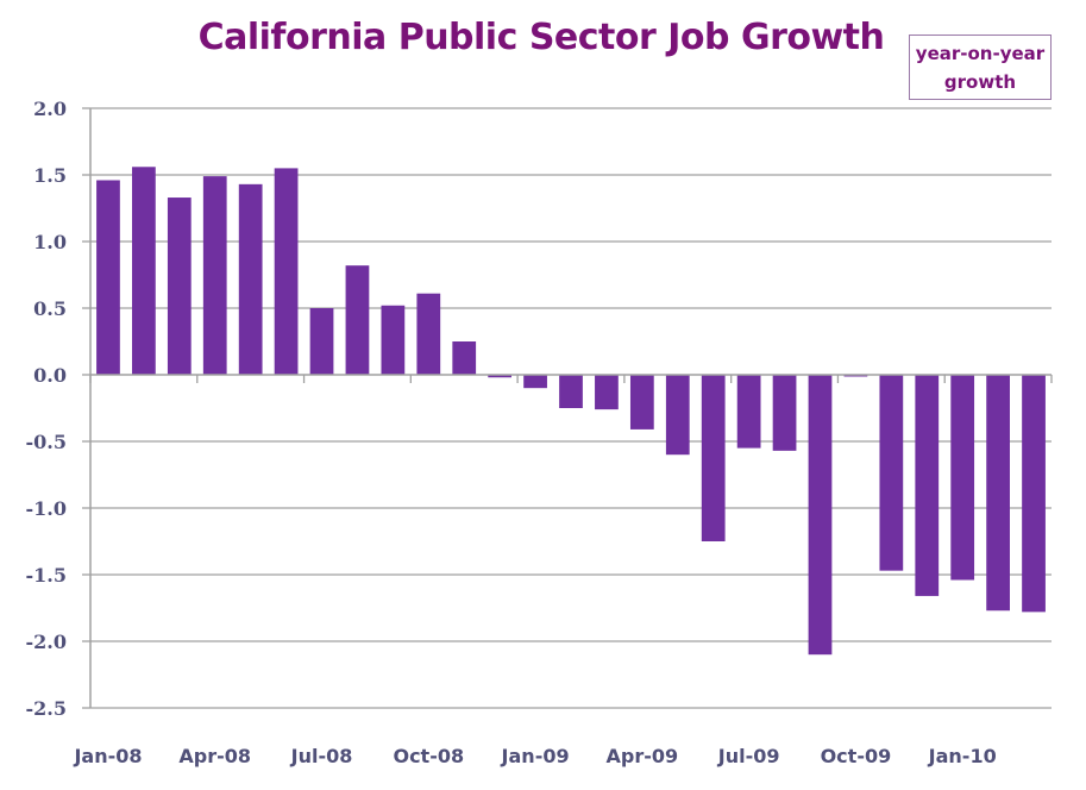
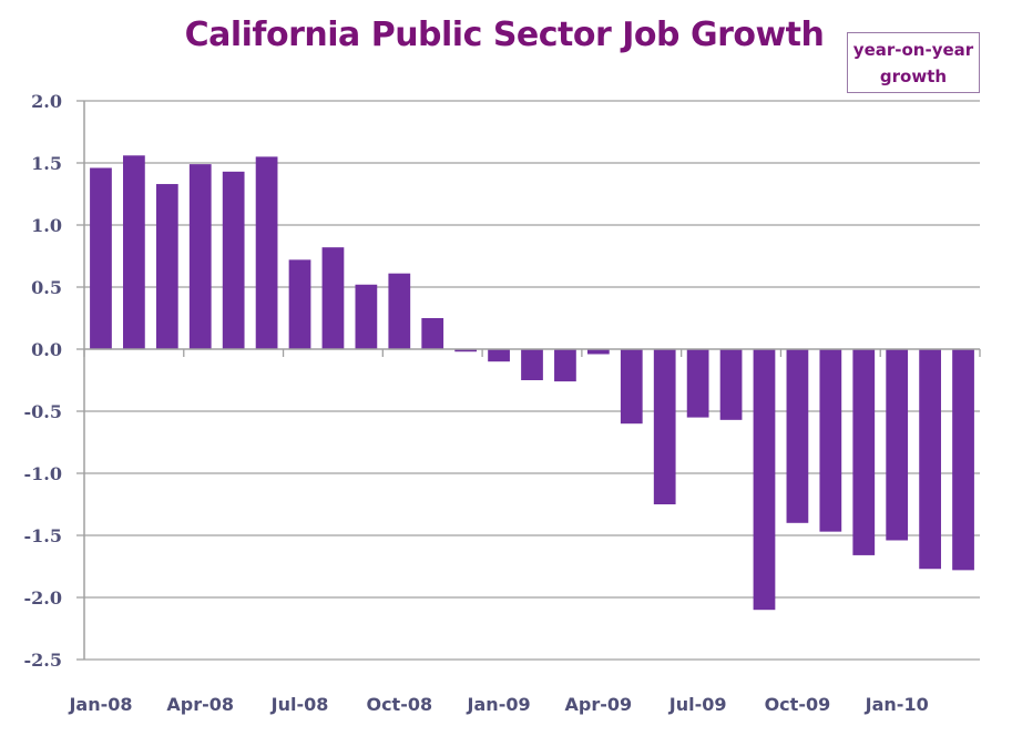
Jul-08: 0.50 -> 0.72
Apr-09: -0.41 -> -0.04
Oct-09: -0.01 -> -1.40
